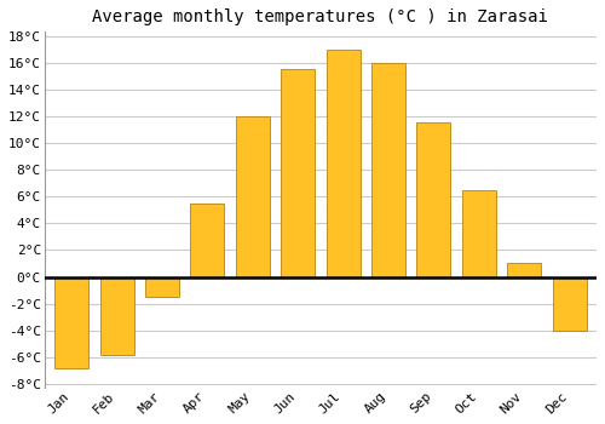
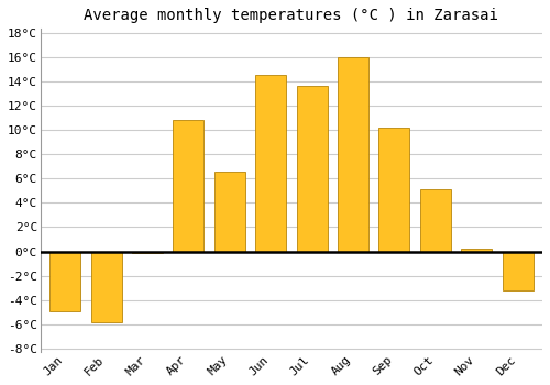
Jan: -6.8°C -> -4.9°C
Mar: -1.5°C -> -0.1°C
Apr: 5.5°C -> 10.8°C
May: 12.0°C -> 6.6°C
Jun: 15.5°C -> 14.5°C
Jul: 17.0°C -> 13.6°C
Sep: 11.5°C -> 10.2°C
Oct: 6.5°C -> 5.1°C
Nov: 1.0°C -> 0.2°C
Dec: -4.0°C -> -3.2°C
